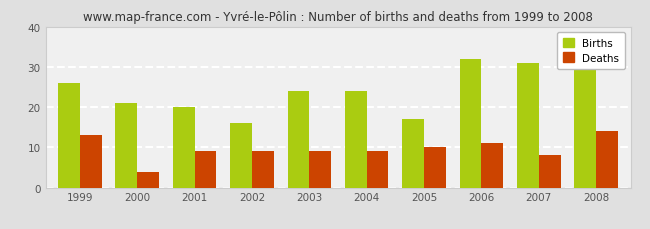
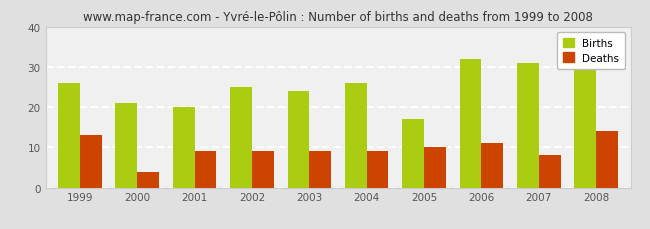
Births/2002: 16 -> 25
Births/2004: 24 -> 26
